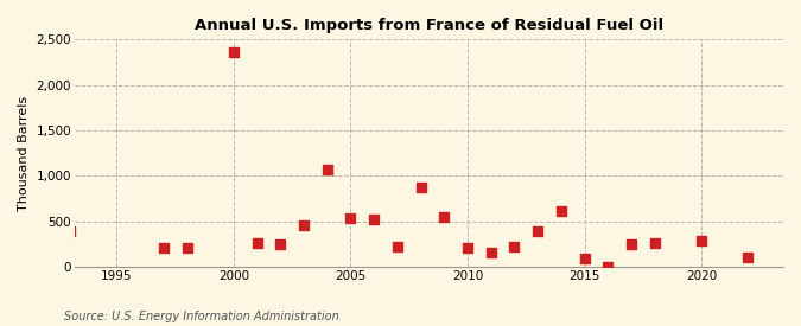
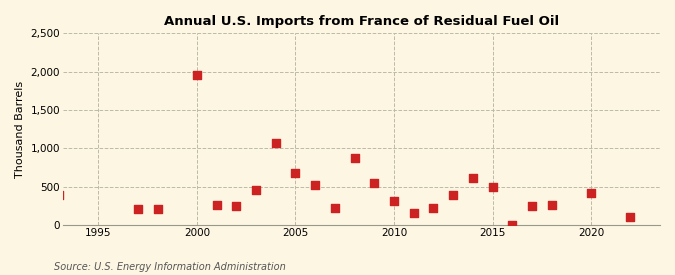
2000: 2,360 -> 1,960
2005: 540 -> 680
2010: 220 -> 320
2015: 90 -> 500
2020: 300 -> 420
